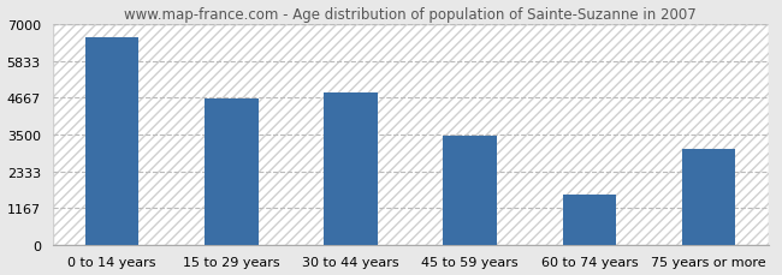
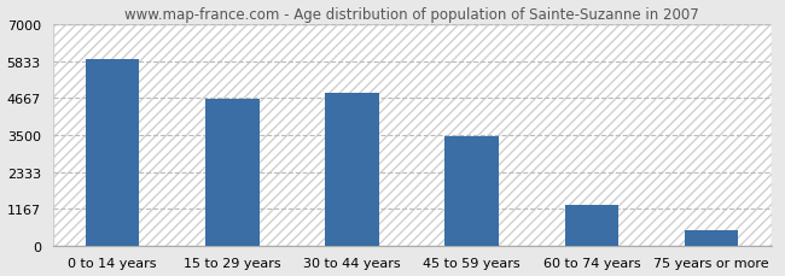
0 to 14 years: 6600 -> 5900
60 to 74 years: 1600 -> 1300
75 years or more: 3050 -> 480
